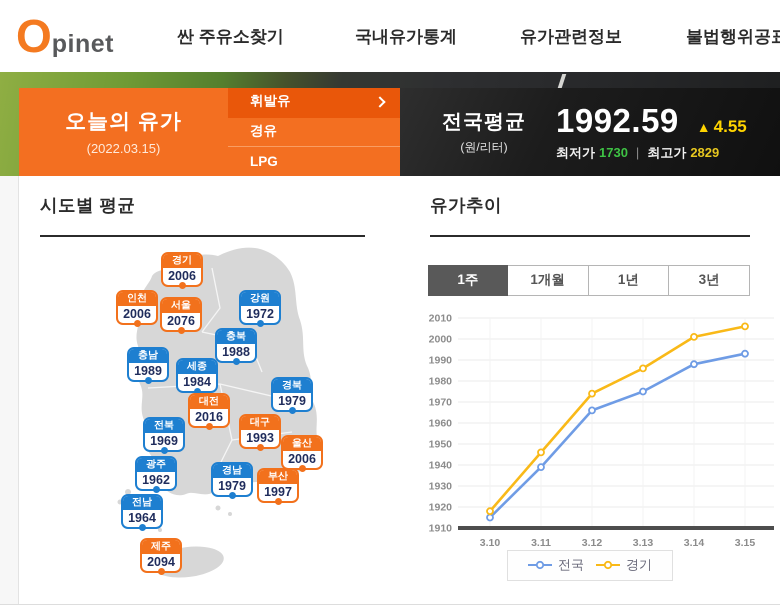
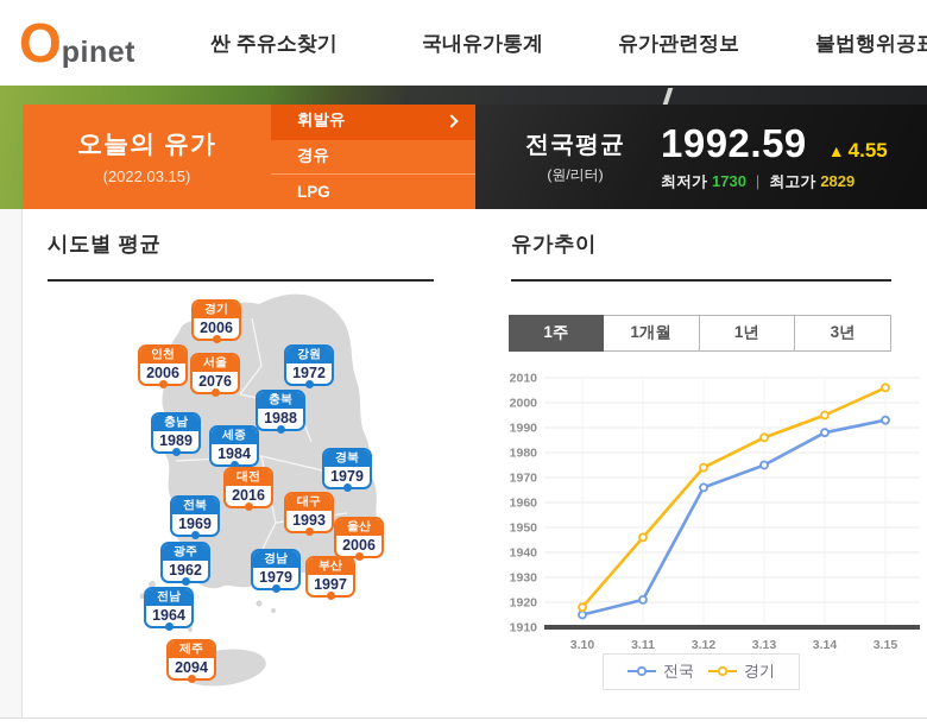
전국/3.11: 1939 -> 1921
경기/3.14: 2001 -> 1995
